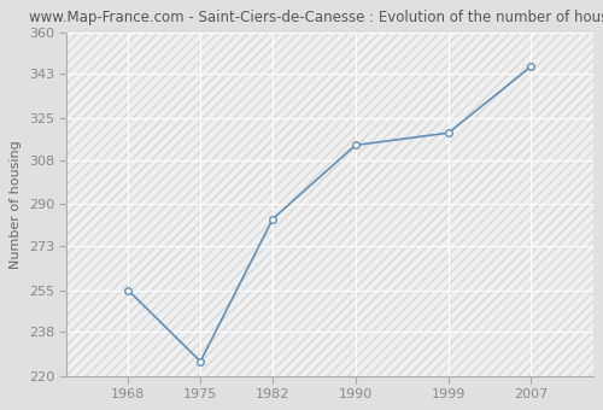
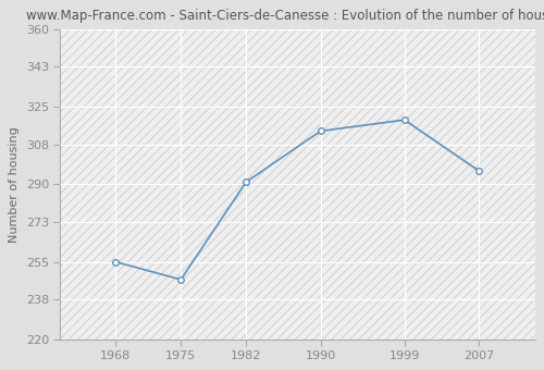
1975: 226 -> 247
1982: 284 -> 291
2007: 346 -> 296
